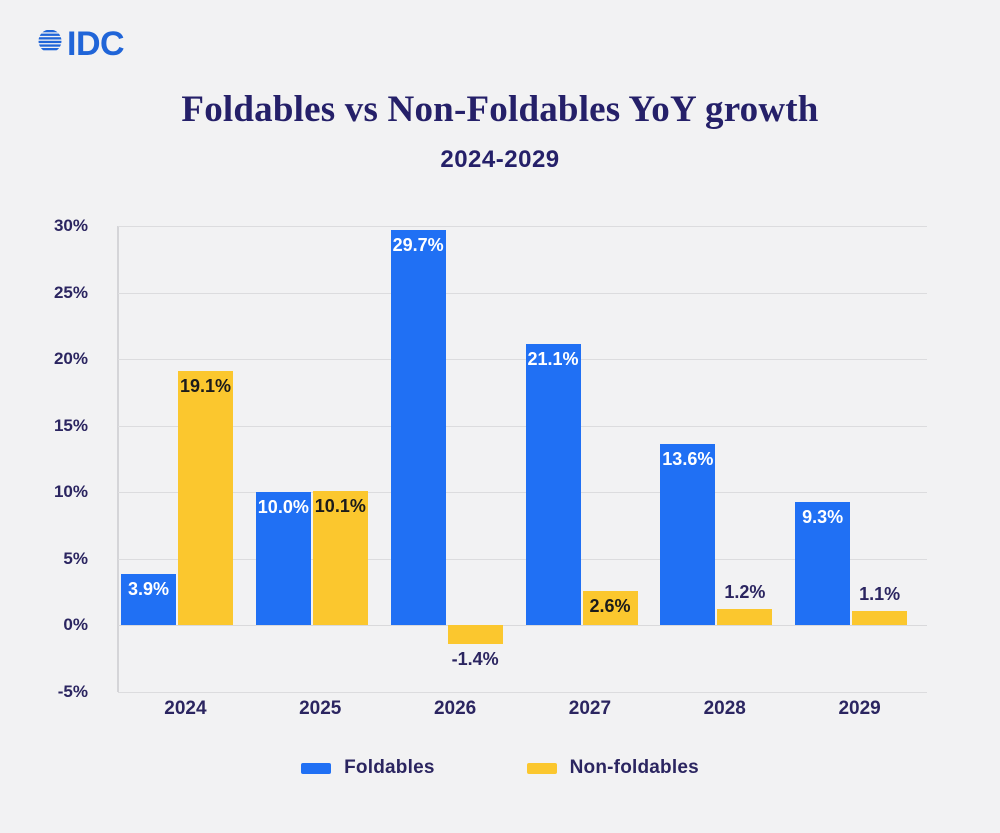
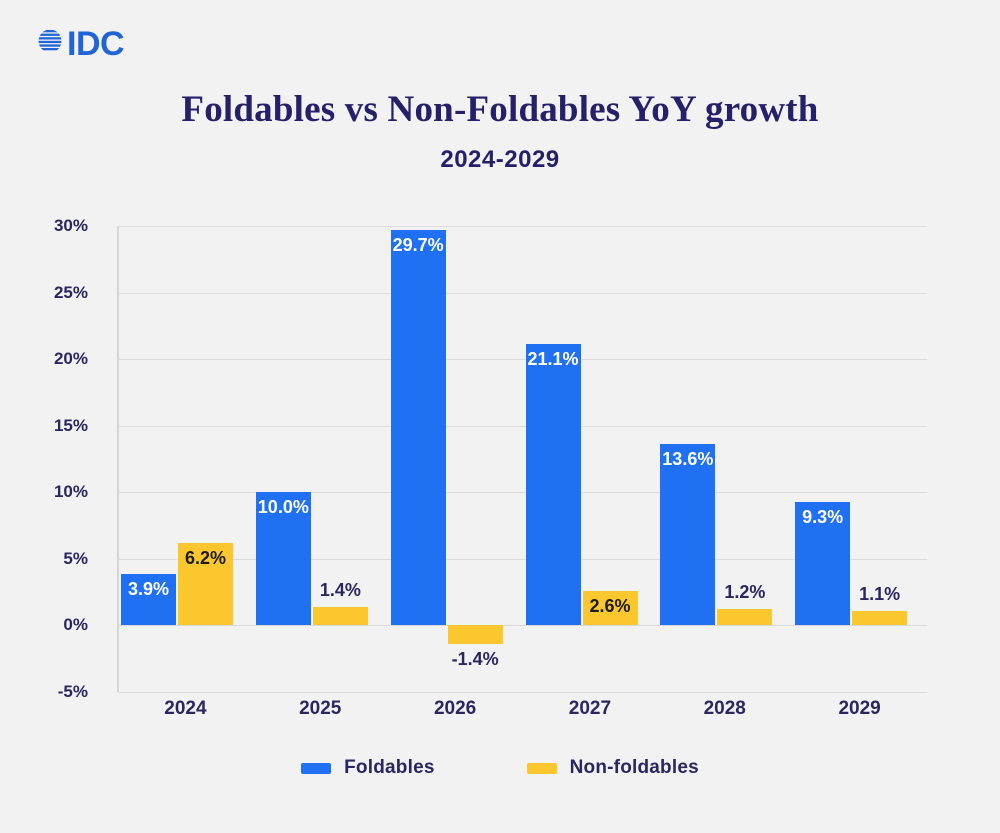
Non-foldables/2024: 19.1% -> 6.2%
Non-foldables/2025: 10.1% -> 1.4%
